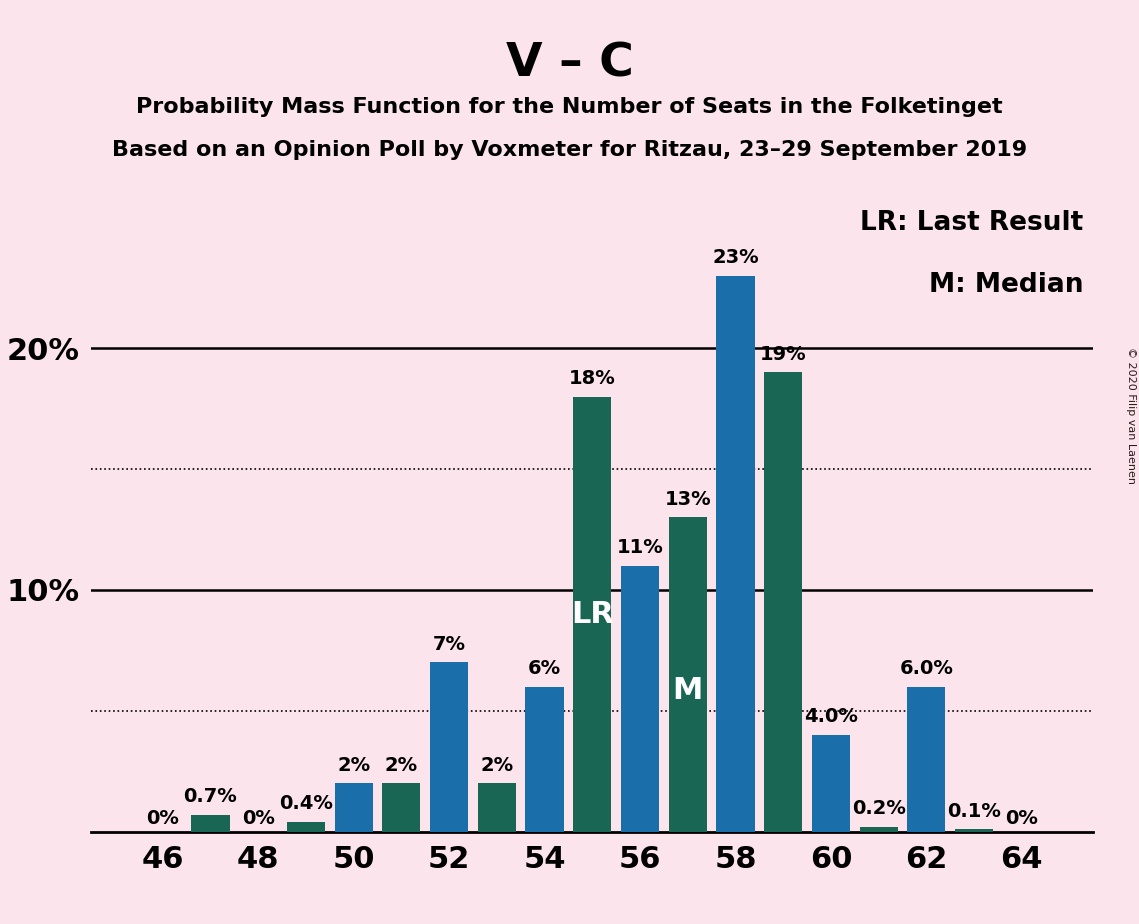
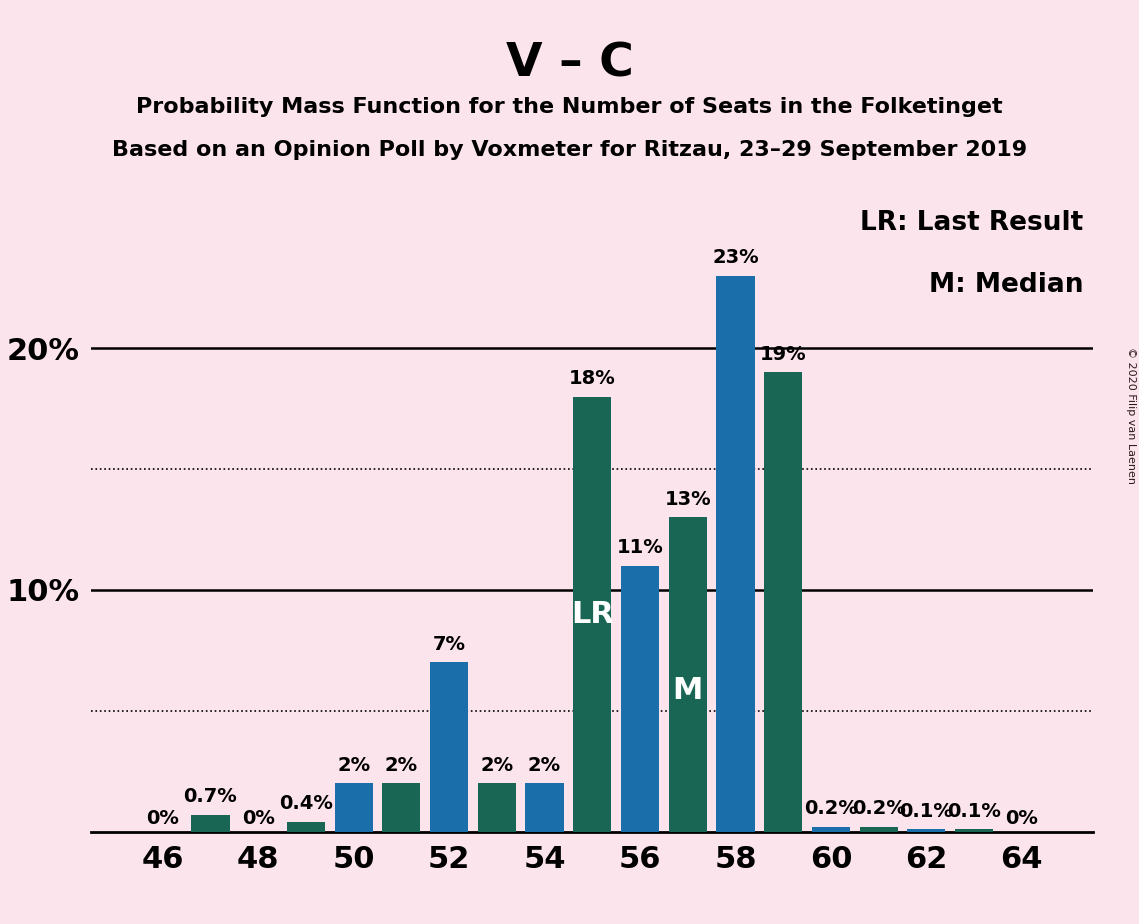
54: 6% -> 2%
60: 4.0% -> 0.2%
62: 6.0% -> 0.1%
